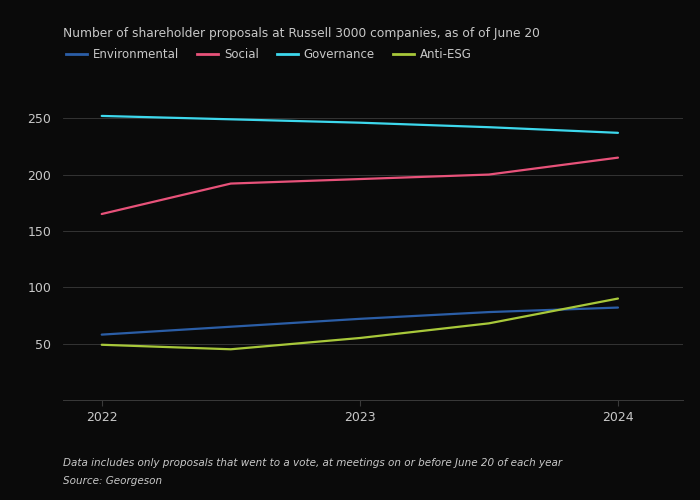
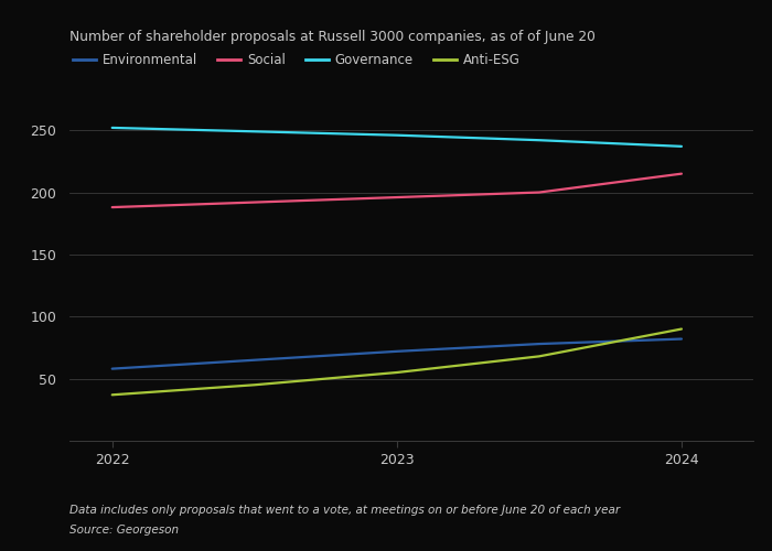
Social/2022: 165 -> 188
Anti-ESG/2022: 49 -> 37
